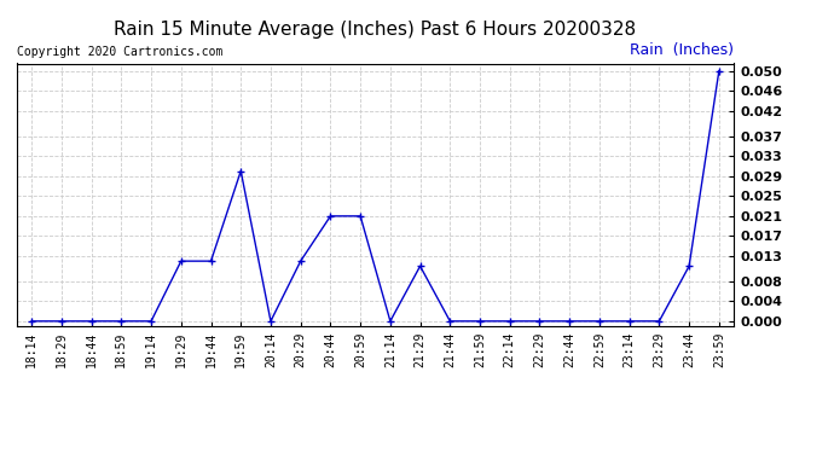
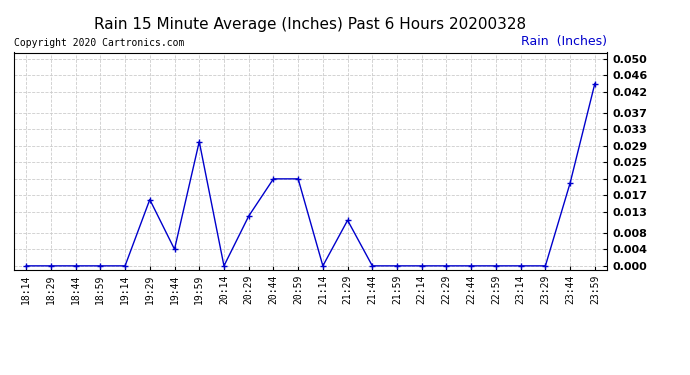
19:29: 0.012 -> 0.016
19:44: 0.012 -> 0.004
23:44: 0.011 -> 0.020
23:59: 0.050 -> 0.044
